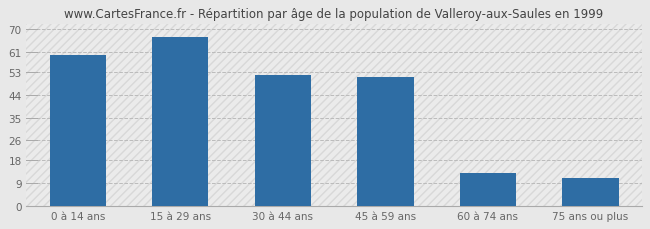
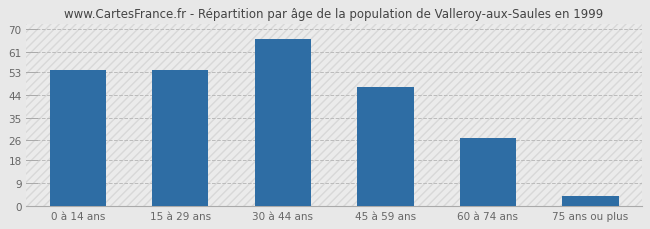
0 à 14 ans: 60 -> 54
15 à 29 ans: 67 -> 54
30 à 44 ans: 52 -> 66
45 à 59 ans: 51 -> 47
60 à 74 ans: 13 -> 27
75 ans ou plus: 11 -> 4
